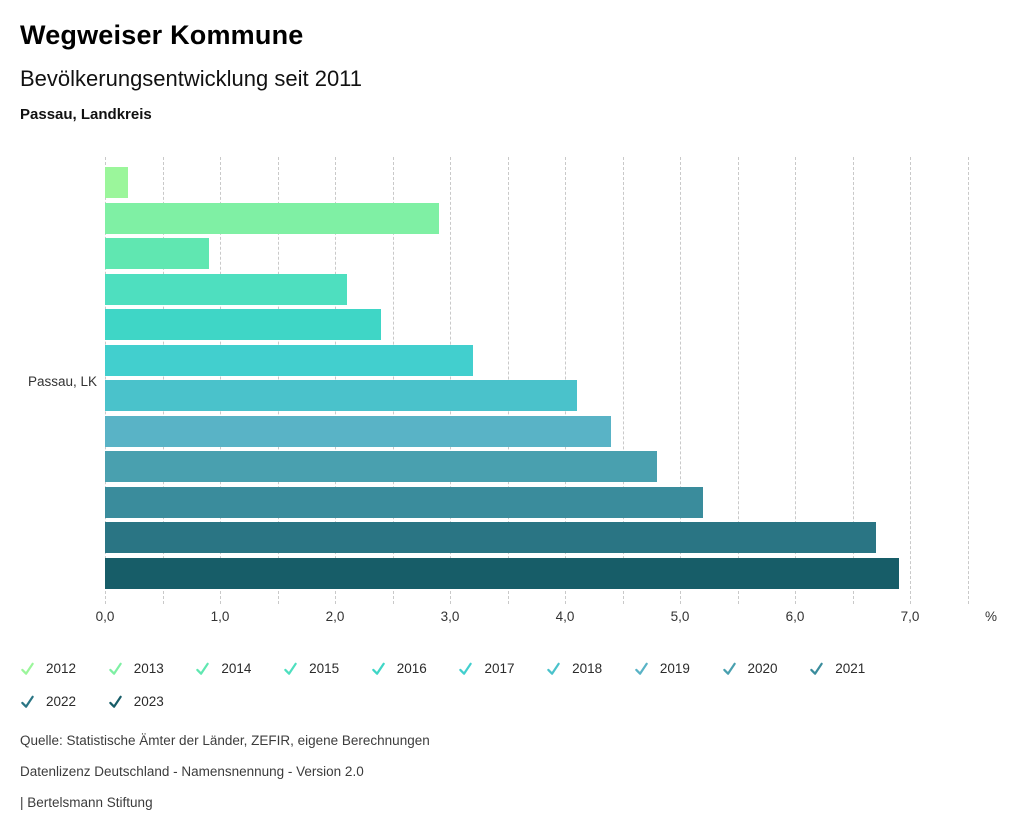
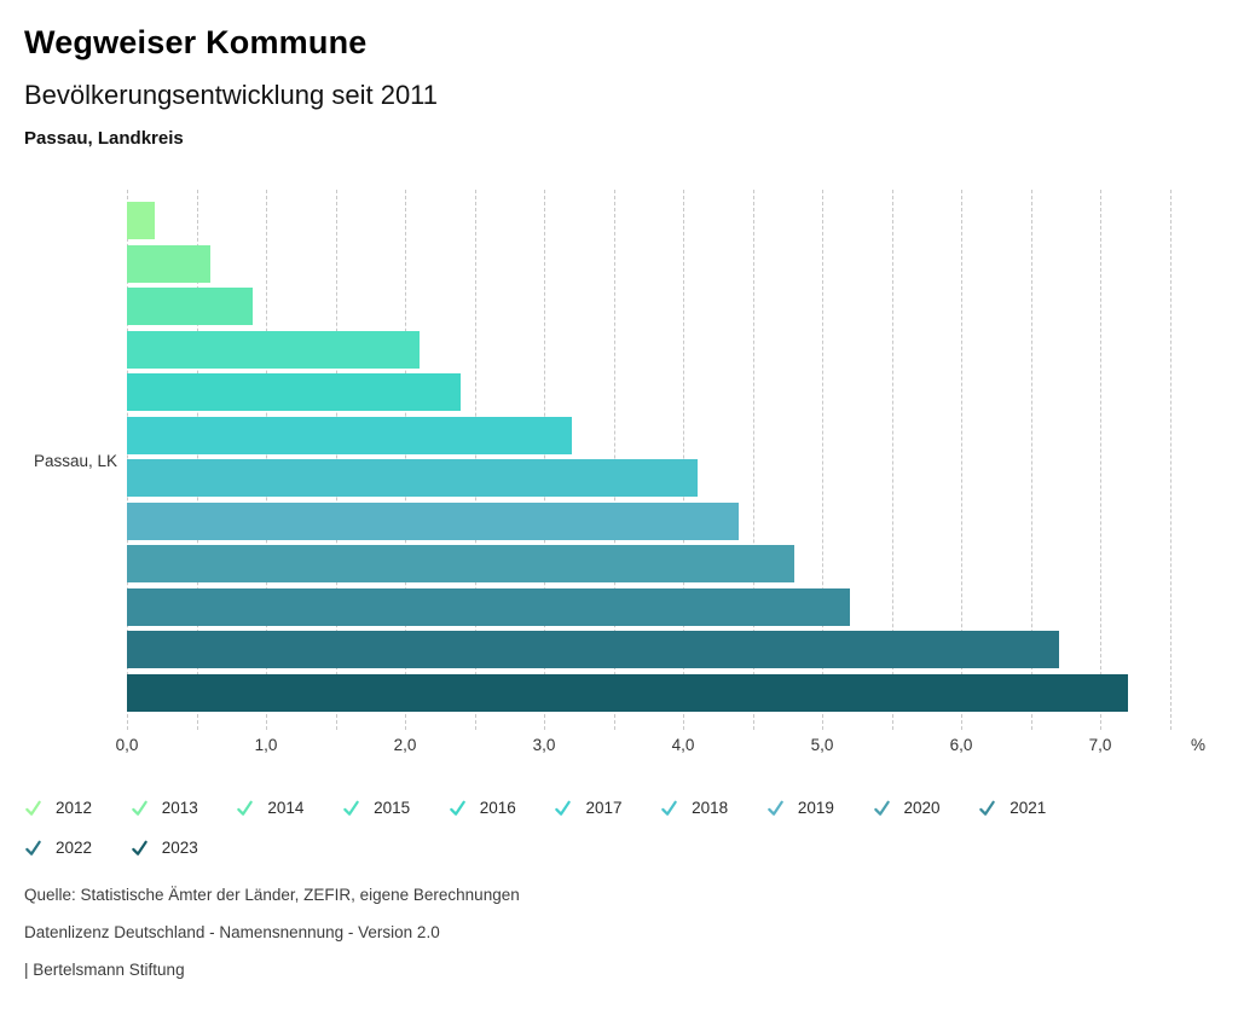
2013: 2,9 -> 0,6
2023: 6,9 -> 7,2
